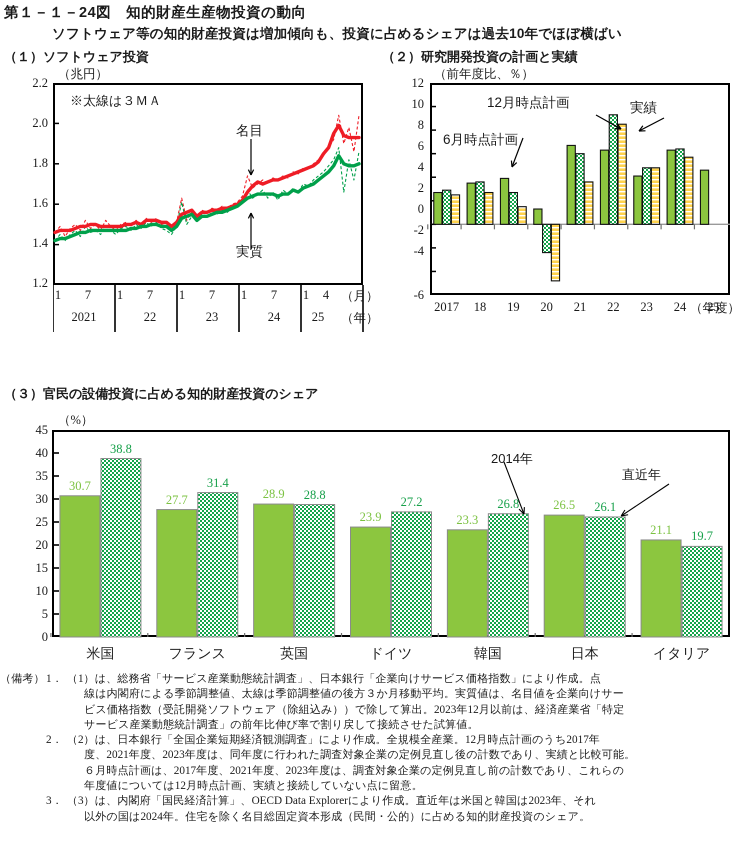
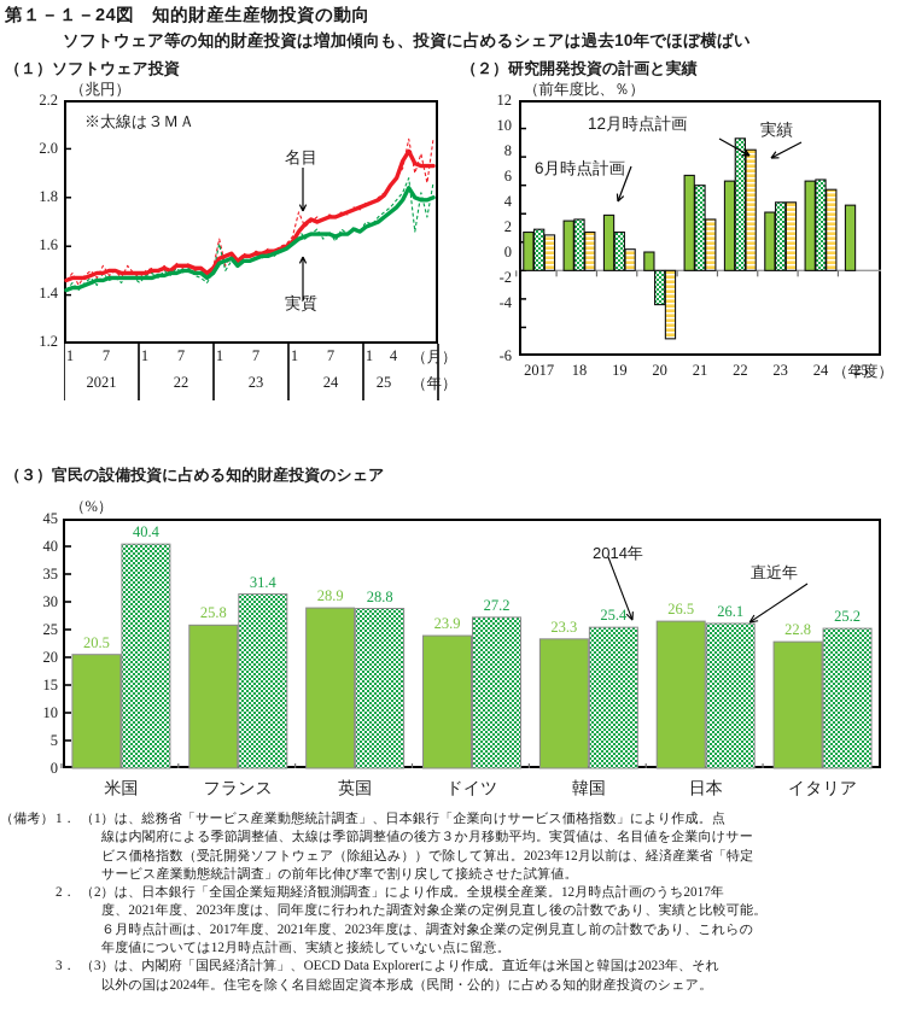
（３）官民の設備投資に占める知的財産投資のシェア/2014年/米国: 30.7 -> 20.5
（３）官民の設備投資に占める知的財産投資のシェア/直近年/米国: 38.8 -> 40.4
（３）官民の設備投資に占める知的財産投資のシェア/2014年/フランス: 27.7 -> 25.8
（３）官民の設備投資に占める知的財産投資のシェア/直近年/韓国: 26.8 -> 25.4
（３）官民の設備投資に占める知的財産投資のシェア/2014年/イタリア: 21.1 -> 22.8
（３）官民の設備投資に占める知的財産投資のシェア/直近年/イタリア: 19.7 -> 25.2
